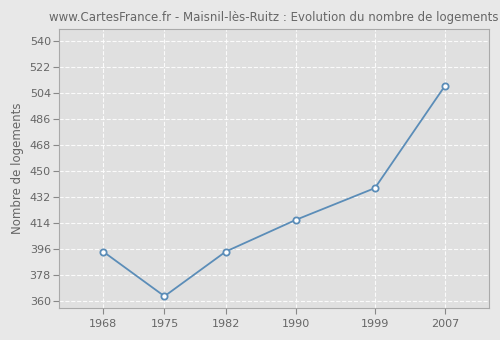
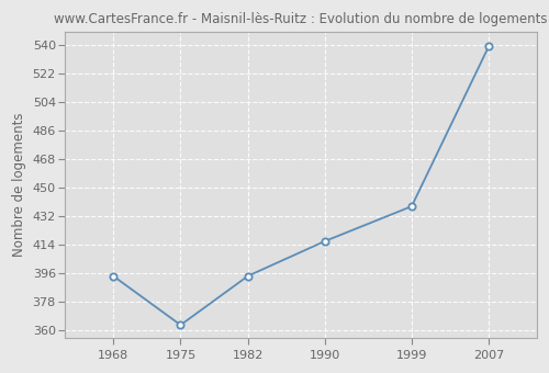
2007: 509 -> 539
